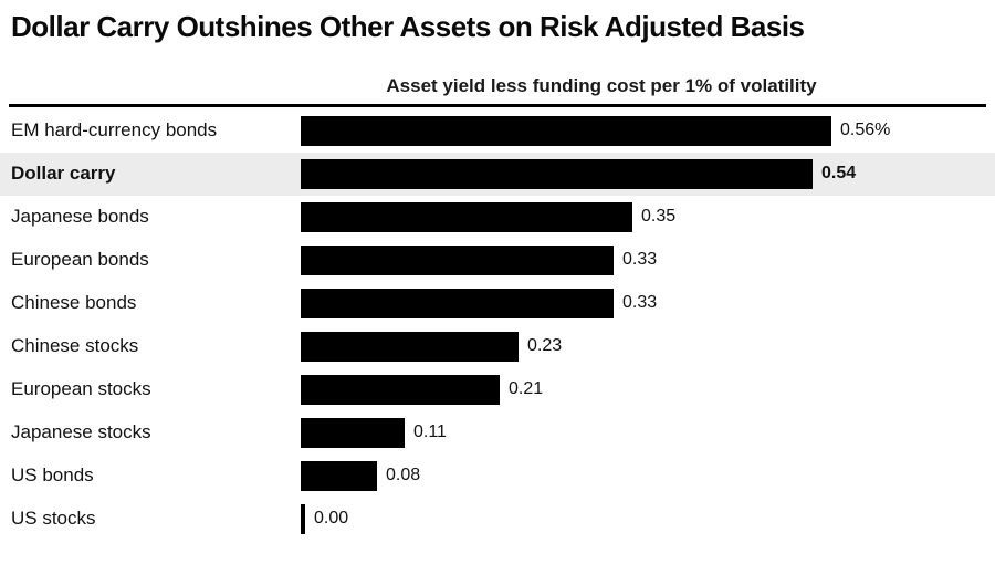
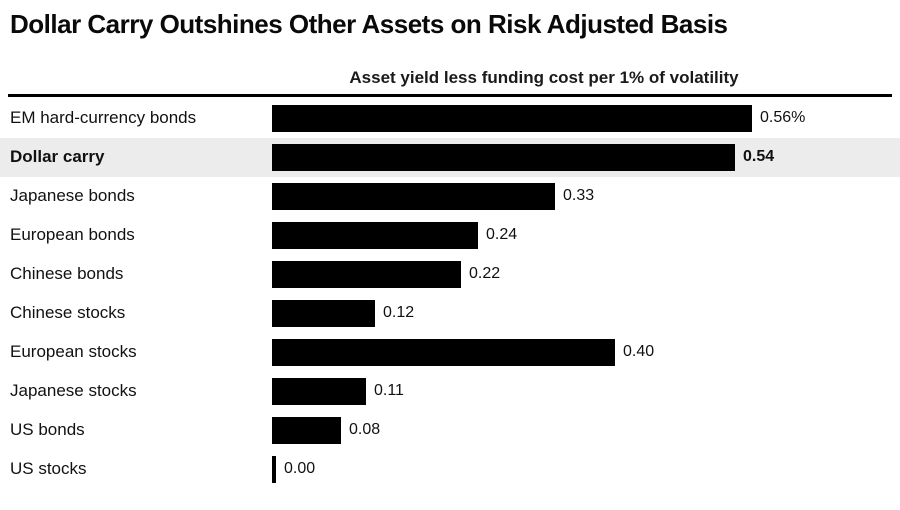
Japanese bonds: 0.35 -> 0.33
European bonds: 0.33 -> 0.24
Chinese bonds: 0.33 -> 0.22
Chinese stocks: 0.23 -> 0.12
European stocks: 0.21 -> 0.40
